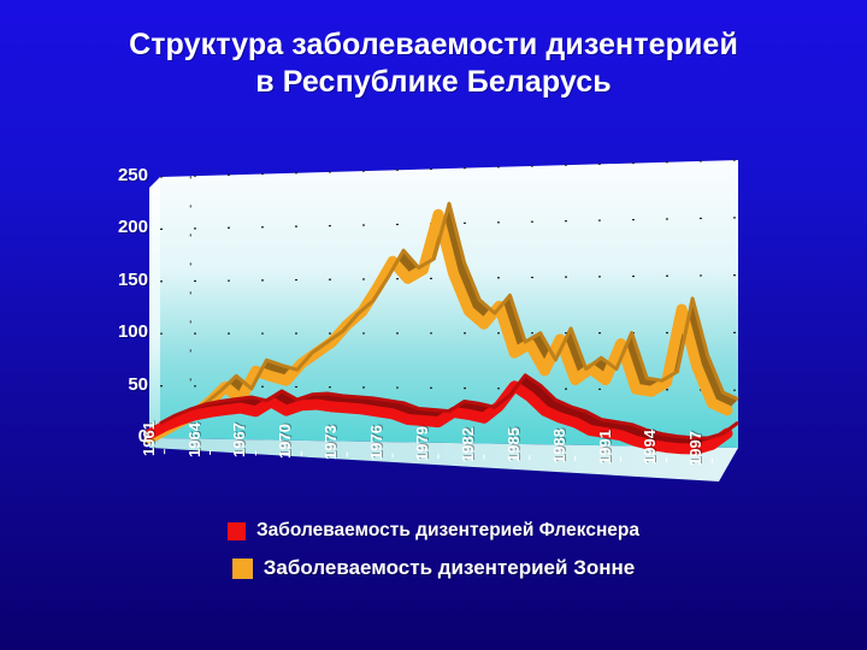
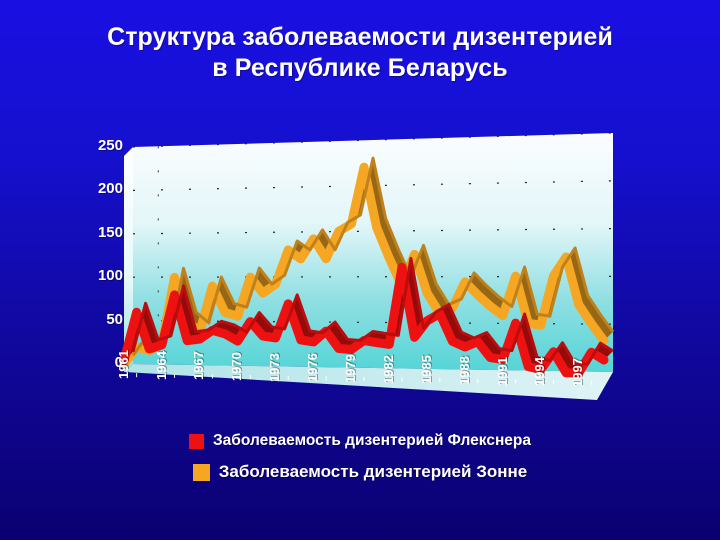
Заболеваемость дизентерией Флекснера/1961: 20 -> 70
Заболеваемость дизентерией Зонне/1961: 20 -> 30
Заболеваемость дизентерией Флекснера/1964: 40 -> 90
Заболеваемость дизентерией Зонне/1964: 50 -> 110
Заболеваемость дизентерией Флекснера/1967: 40 -> 50
Заболеваемость дизентерией Зонне/1967: 80 -> 100
Заболеваемость дизентерией Флекснера/1970: 40 -> 60
Заболеваемость дизентерией Зонне/1970: 80 -> 110
Заболеваемость дизентерией Флекснера/1973: 40 -> 80
Заболеваемость дизентерией Зонне/1973: 120 -> 140
Заболеваемость дизентерией Флекснера/1976: 40 -> 50
Заболеваемость дизентерией Зонне/1976: 180 -> 130
Заболеваемость дизентерией Флекснера/1979: 30 -> 40
Заболеваемость дизентерией Зонне/1979: 220 -> 230
Заболеваемость дизентерией Флекснера/1982: 30 -> 120
Заболеваемость дизентерией Зонне/1982: 120 -> 100
Заболеваемость дизентерией Флекснера/1985: 50 -> 70
Заболеваемость дизентерией Зонне/1985: 100 -> 70
Заболеваемость дизентерией Флекснера/1988: 30 -> 40
Заболеваемость дизентерией Зонне/1988: 70 -> 90
Заболеваемость дизентерией Флекснера/1991: 20 -> 60
Заболеваемость дизентерией Зонне/1991: 100 -> 110
Заболеваемость дизентерией Флекснера/1994: 10 -> 30
Заболеваемость дизентерией Зонне/1994: 70 -> 110
Заболеваемость дизентерией Флекснера/1997: 10 -> 30
Заболеваемость дизентерией Зонне/1997: 50 -> 60
